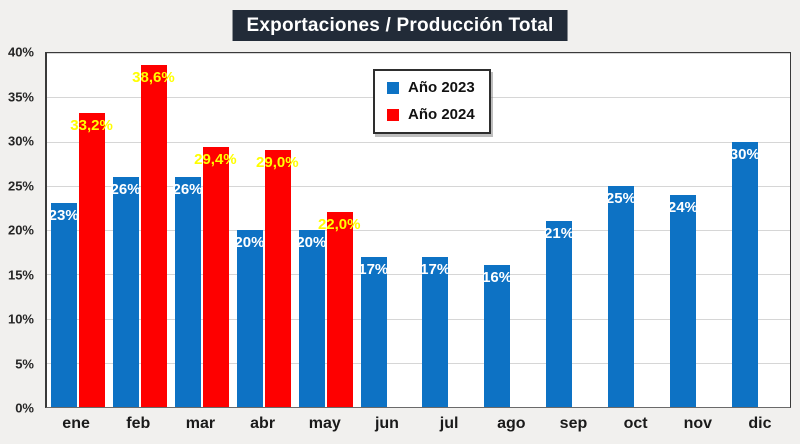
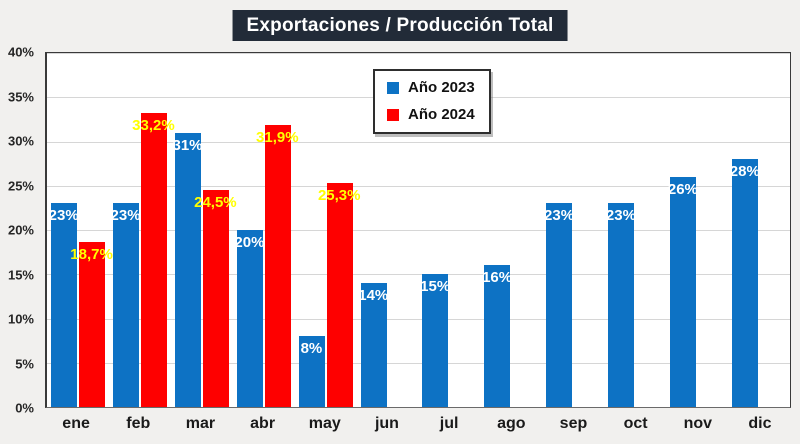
Año 2024/ene: 33,2% -> 18,7%
Año 2023/feb: 26% -> 23%
Año 2024/feb: 38,6% -> 33,2%
Año 2023/mar: 26% -> 31%
Año 2024/mar: 29,4% -> 24,5%
Año 2024/abr: 29,0% -> 31,9%
Año 2023/may: 20% -> 8%
Año 2024/may: 22,0% -> 25,3%
Año 2023/jun: 17% -> 14%
Año 2023/jul: 17% -> 15%
Año 2023/sep: 21% -> 23%
Año 2023/oct: 25% -> 23%
Año 2023/nov: 24% -> 26%
Año 2023/dic: 30% -> 28%
